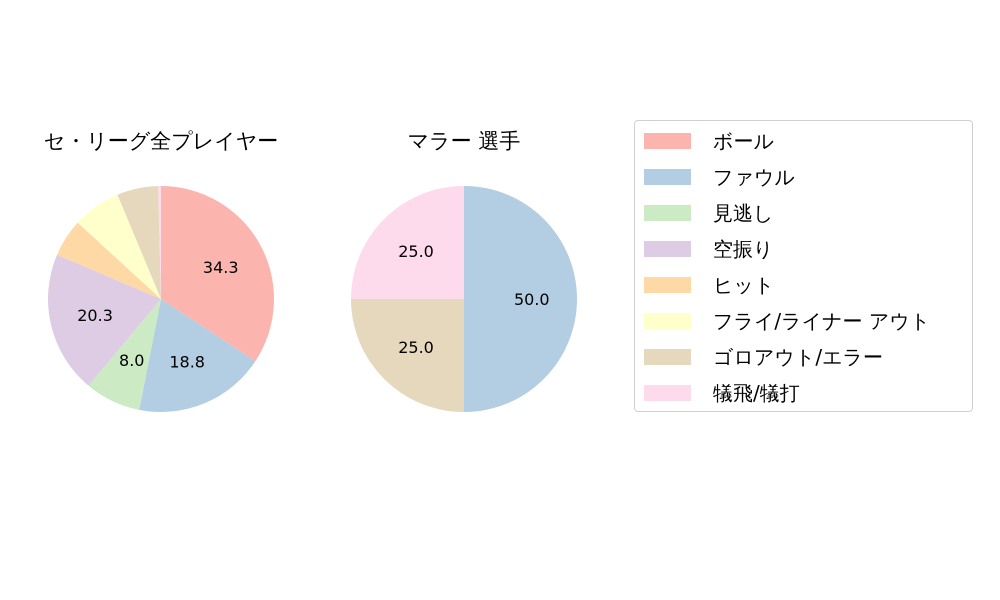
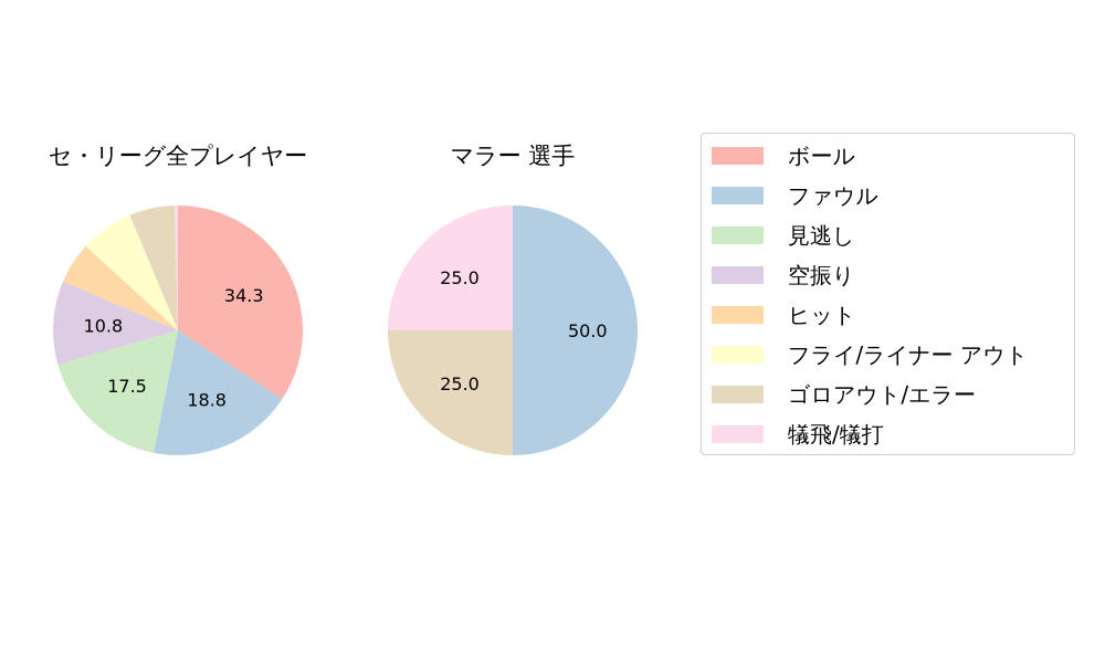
セ・リーグ全プレイヤー/見逃し: 8.0 -> 17.5
セ・リーグ全プレイヤー/空振り: 20.3 -> 10.8
